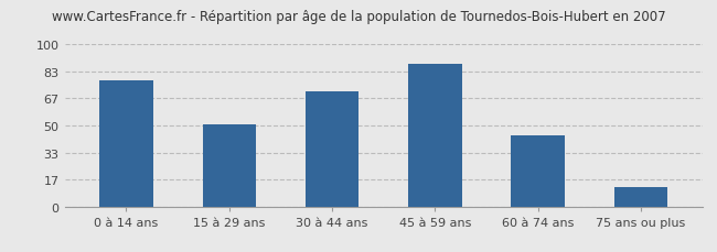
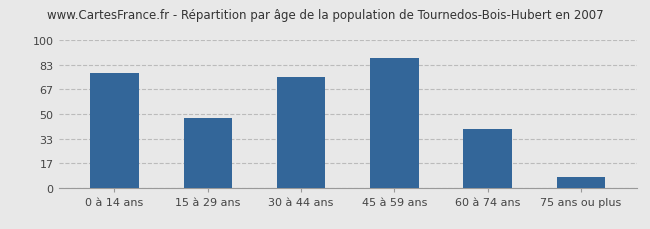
15 à 29 ans: 51 -> 47
30 à 44 ans: 71 -> 75
60 à 74 ans: 44 -> 40
75 ans ou plus: 12 -> 7
